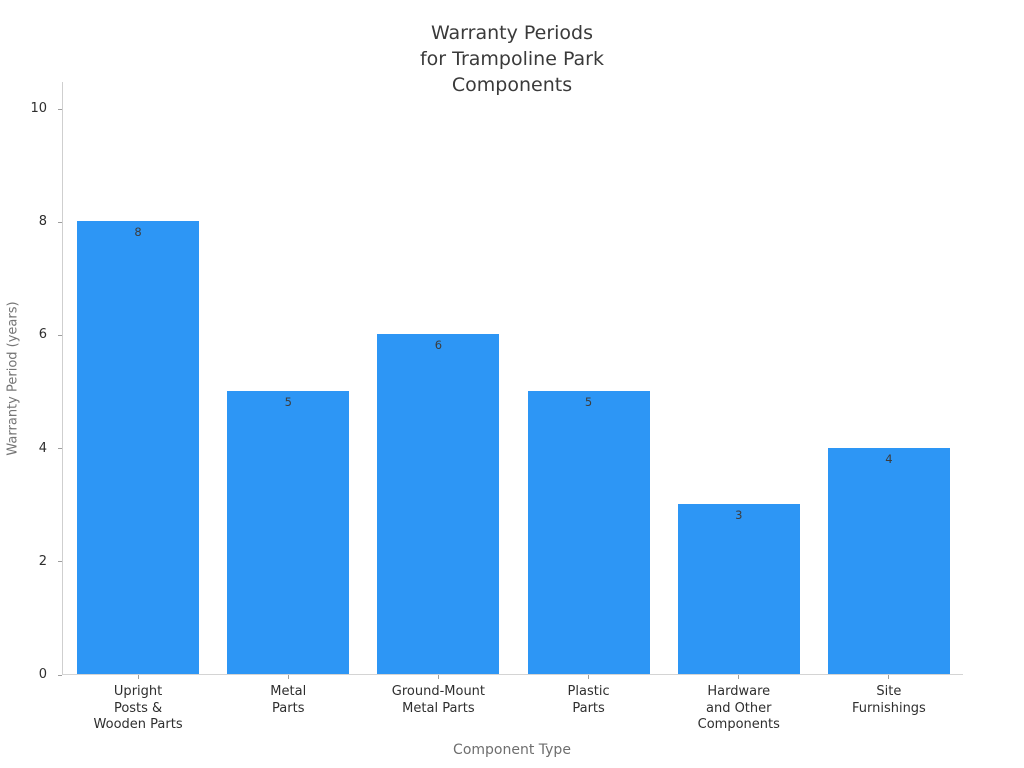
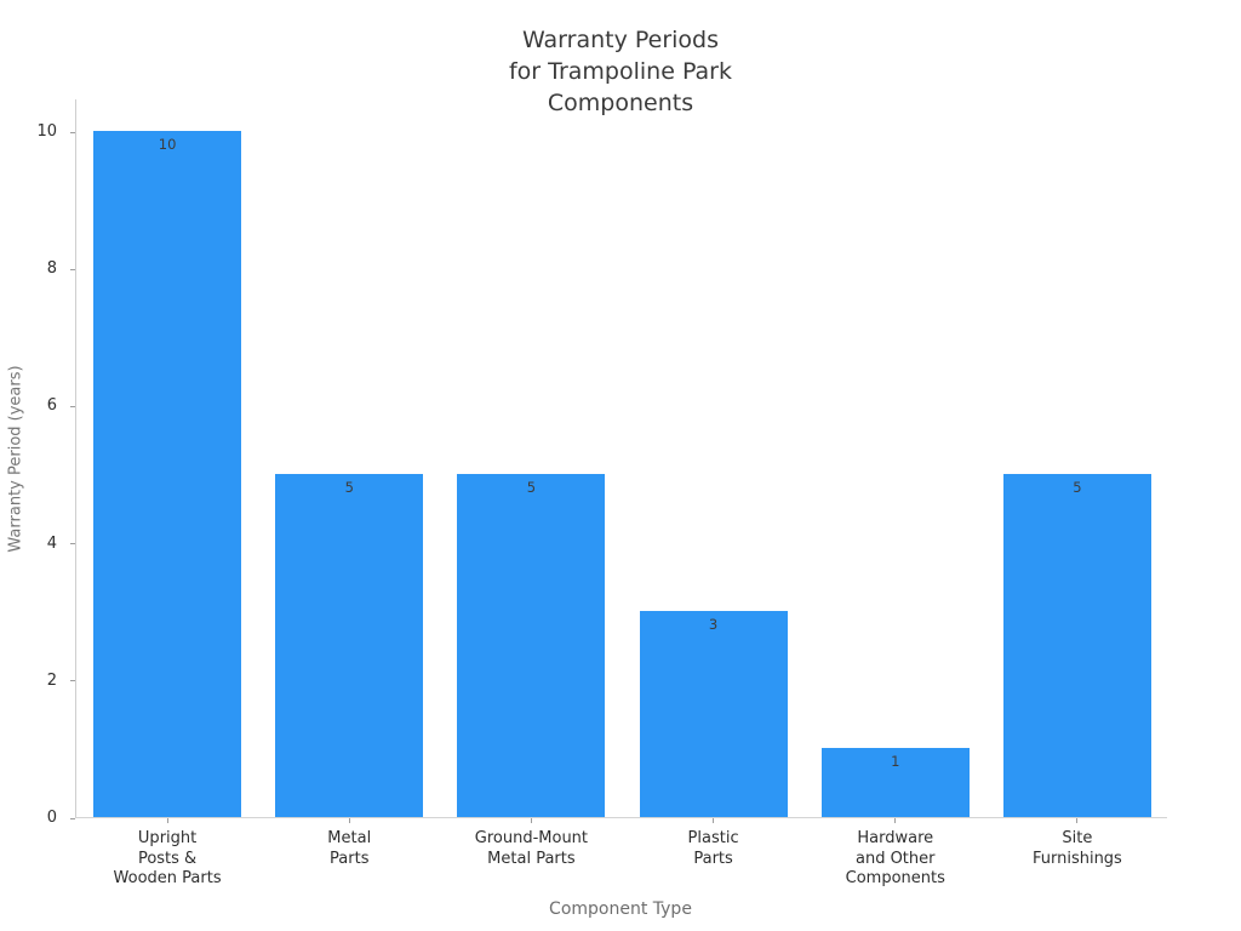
Upright Posts & Wooden Parts: 8 -> 10
Ground-Mount Metal Parts: 6 -> 5
Plastic Parts: 5 -> 3
Hardware and Other Components: 3 -> 1
Site Furnishings: 4 -> 5
